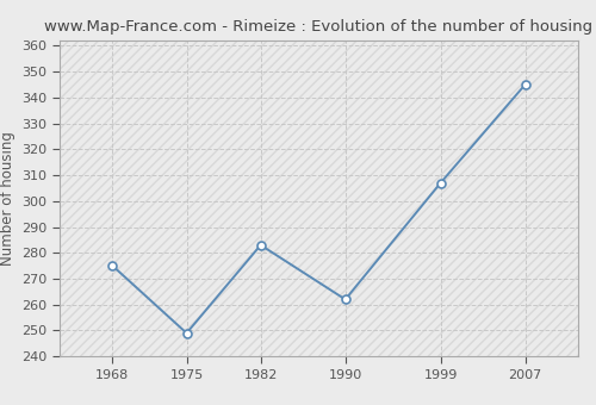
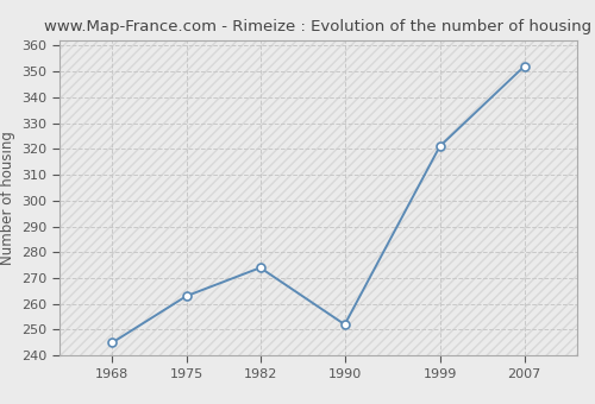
1968: 275 -> 245
1975: 249 -> 263
1982: 283 -> 274
1990: 262 -> 252
1999: 307 -> 321
2007: 345 -> 352
